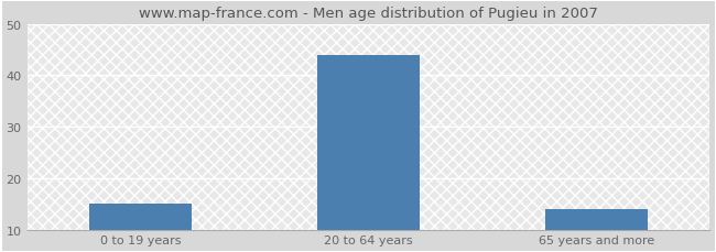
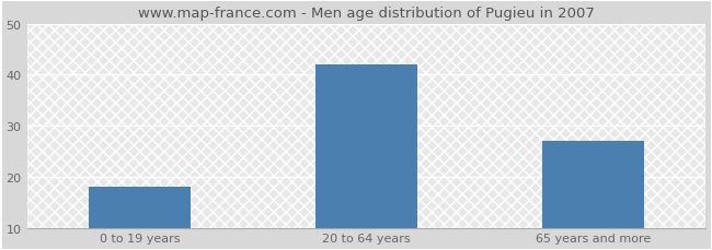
0 to 19 years: 15 -> 18
20 to 64 years: 44 -> 42
65 years and more: 14 -> 27
